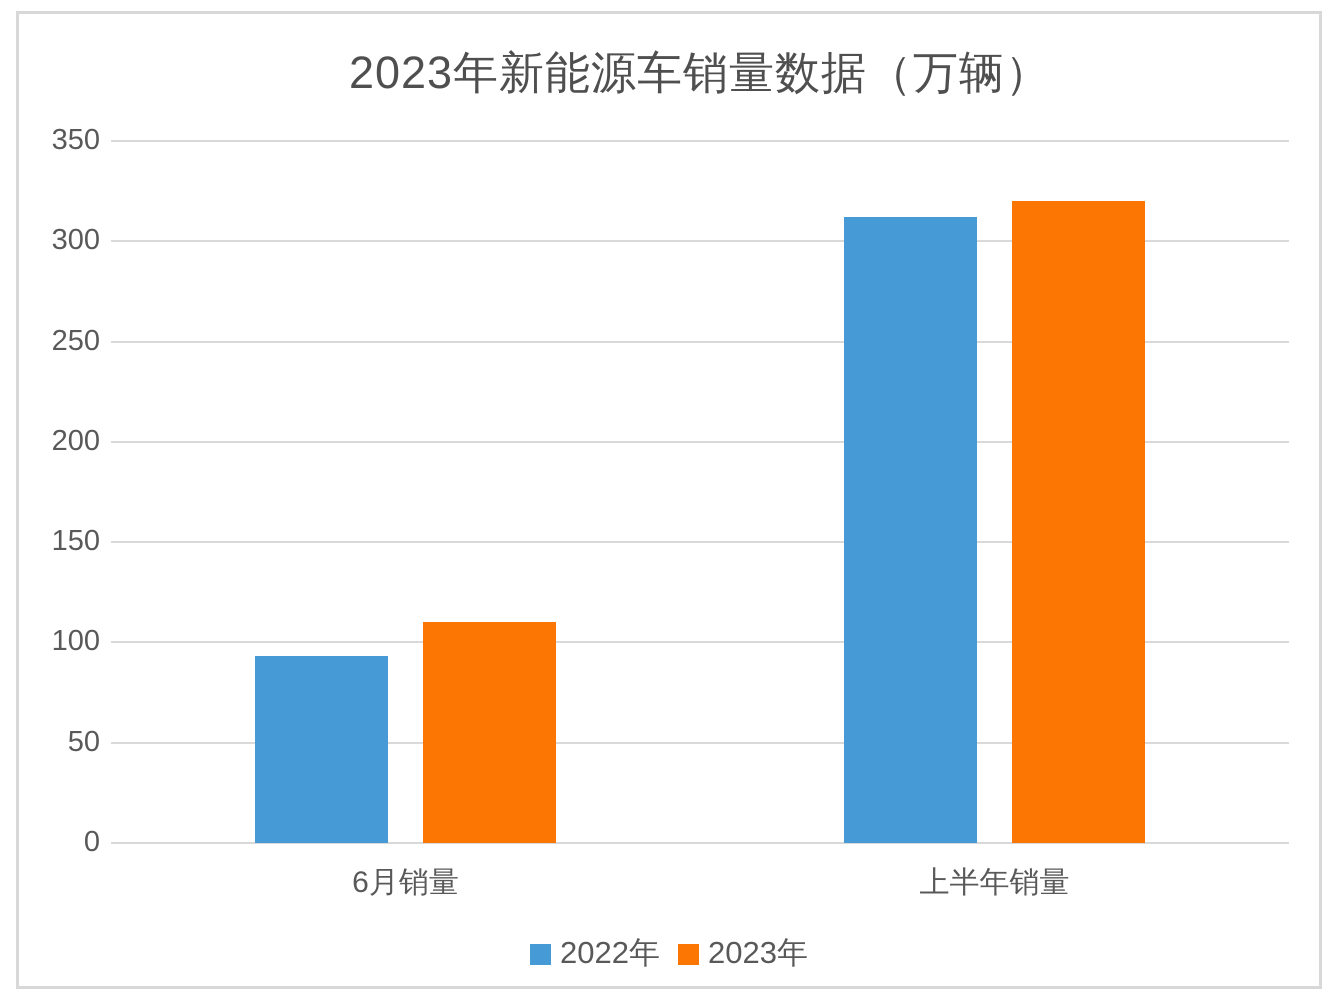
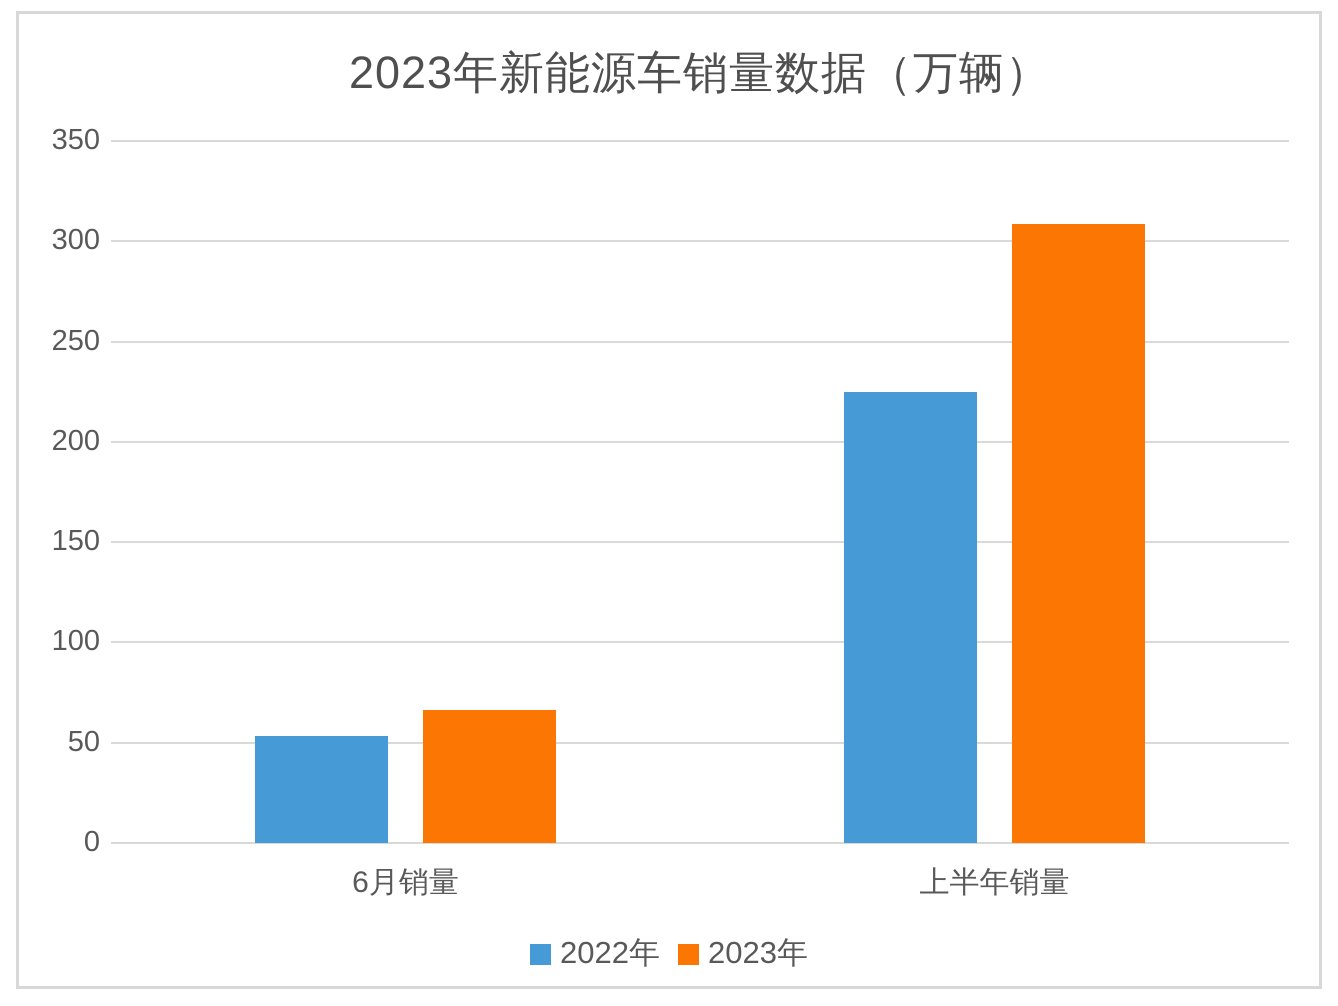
2022年/6月销量: 93 -> 53
2023年/6月销量: 110 -> 66
2022年/上半年销量: 312 -> 225
2023年/上半年销量: 320 -> 309
